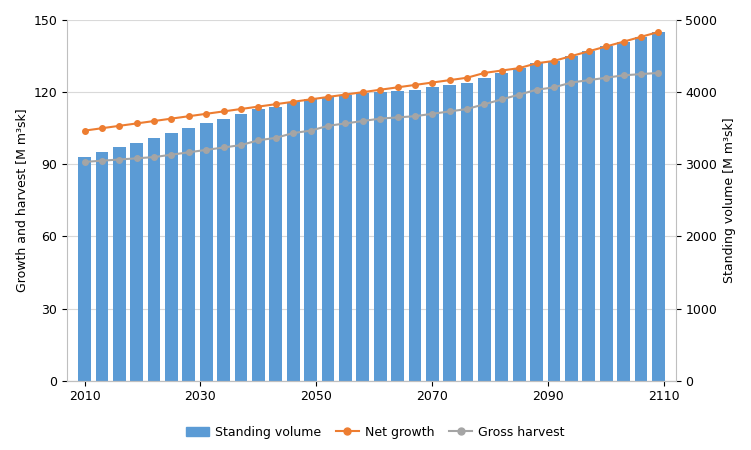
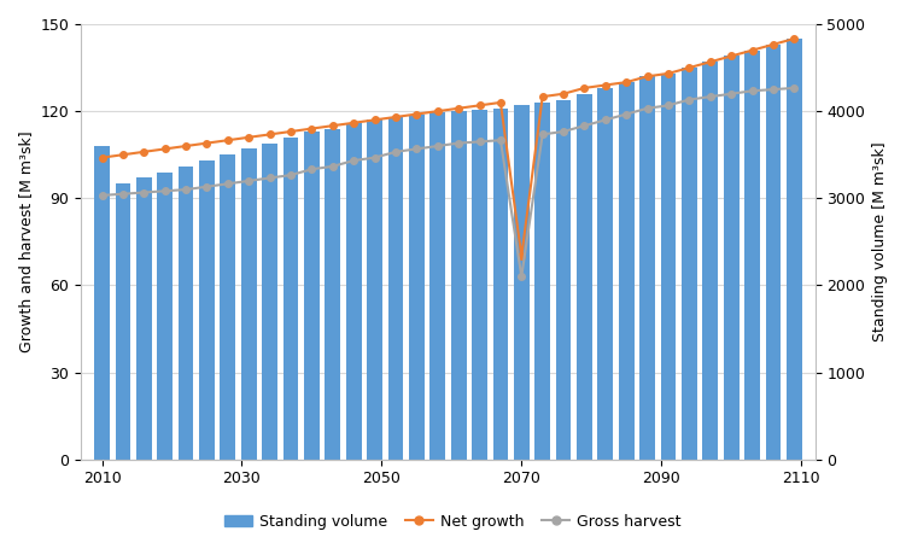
Standing volume/2010: 93.0 -> 108.0
Net growth/2070: 124 -> 70
Gross harvest/2070: 111.0 -> 63.0
